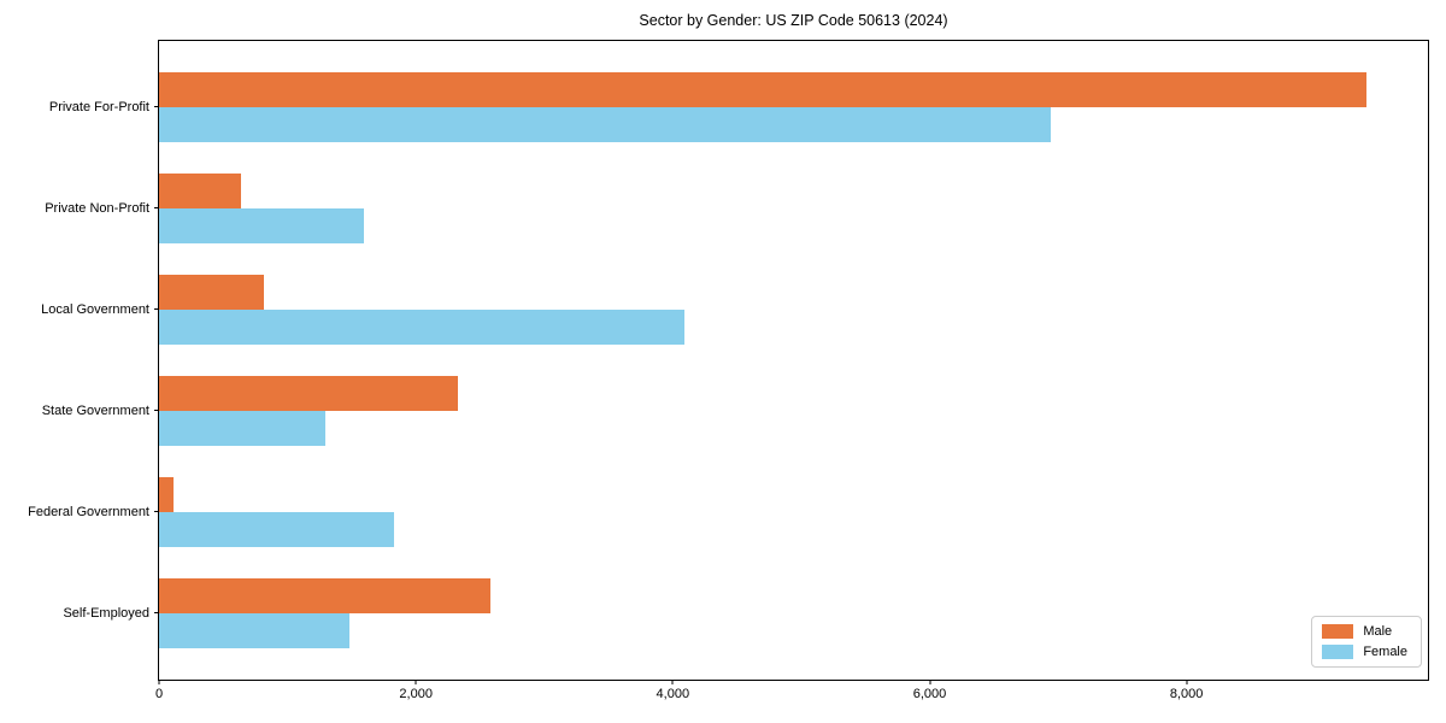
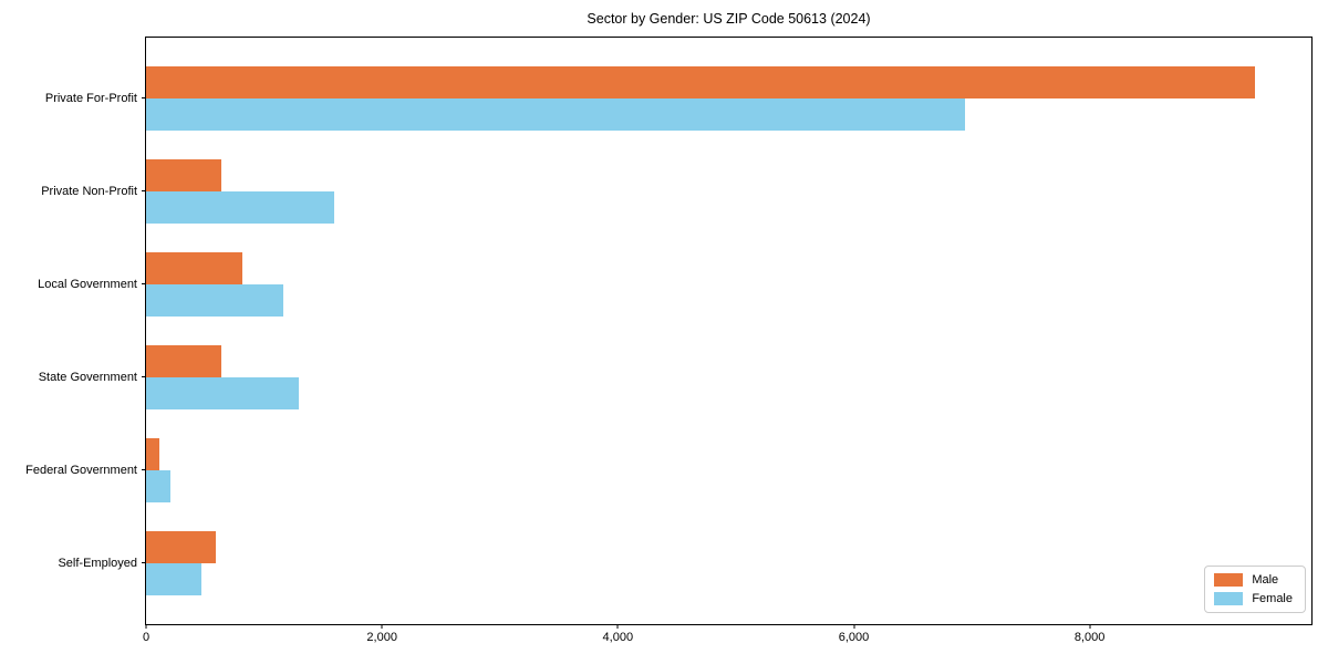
Female/Local Government: 4090 -> 1160
Male/State Government: 2330 -> 640
Female/Federal Government: 1830 -> 200
Male/Self-Employed: 2580 -> 590
Female/Self-Employed: 1480 -> 470
